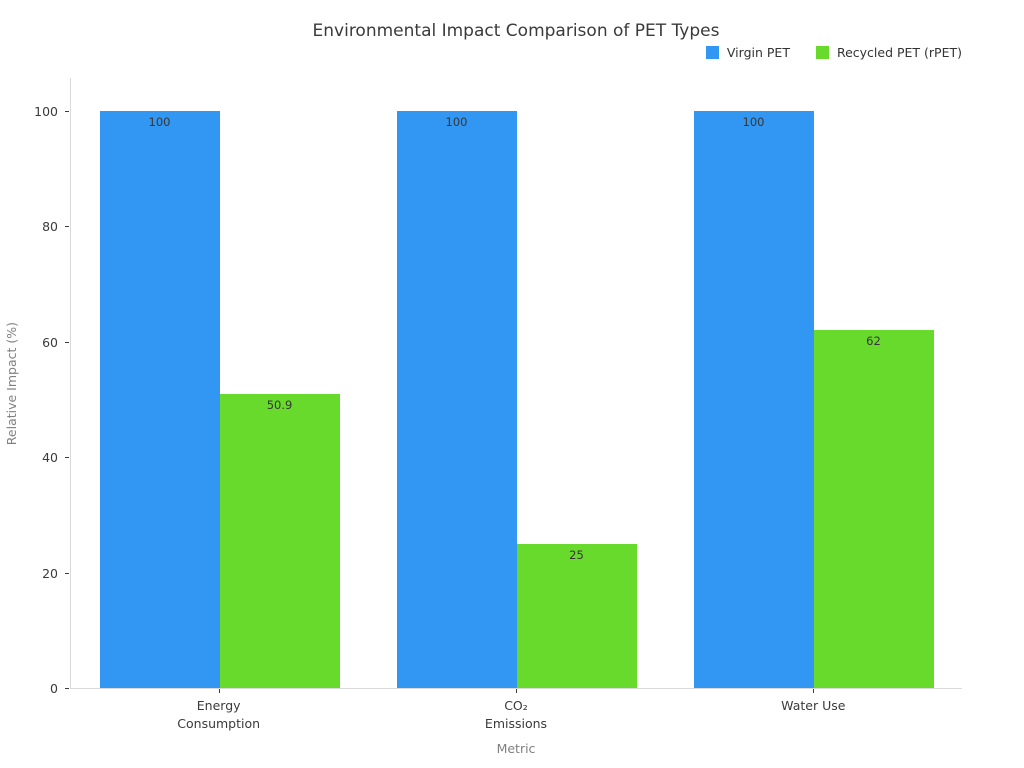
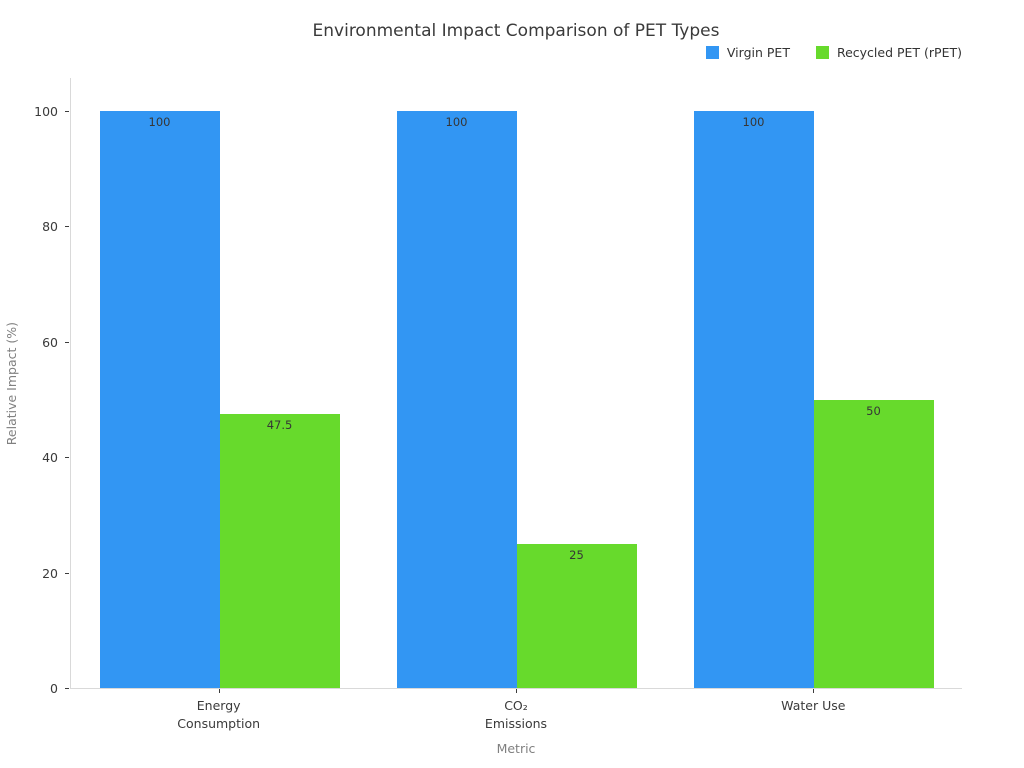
Recycled PET (rPET)/Energy Consumption: 50.9 -> 47.5
Recycled PET (rPET)/Water Use: 62 -> 50
